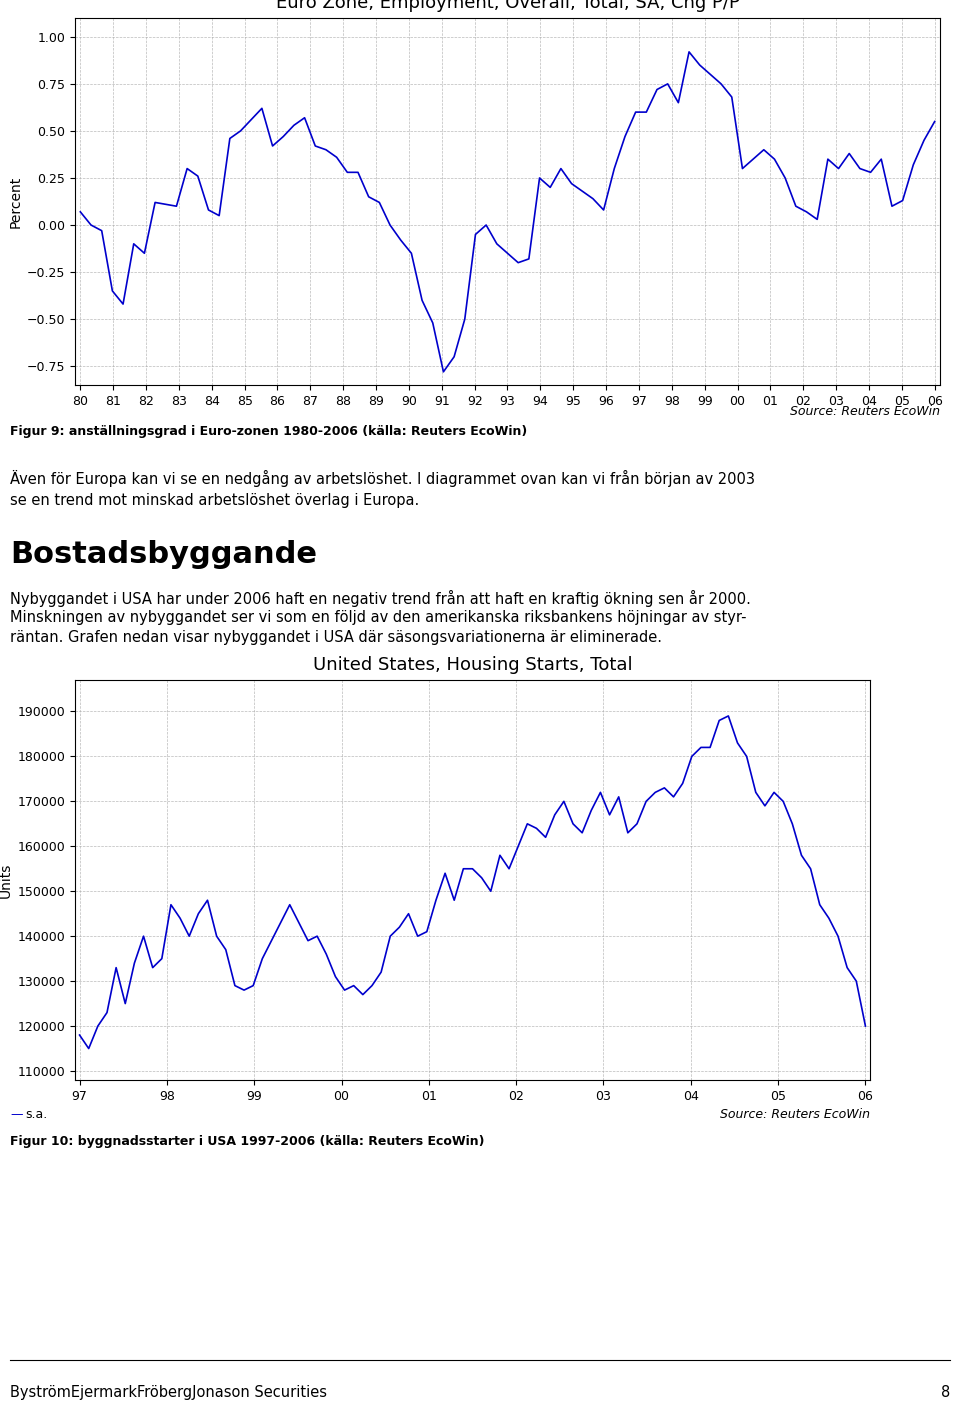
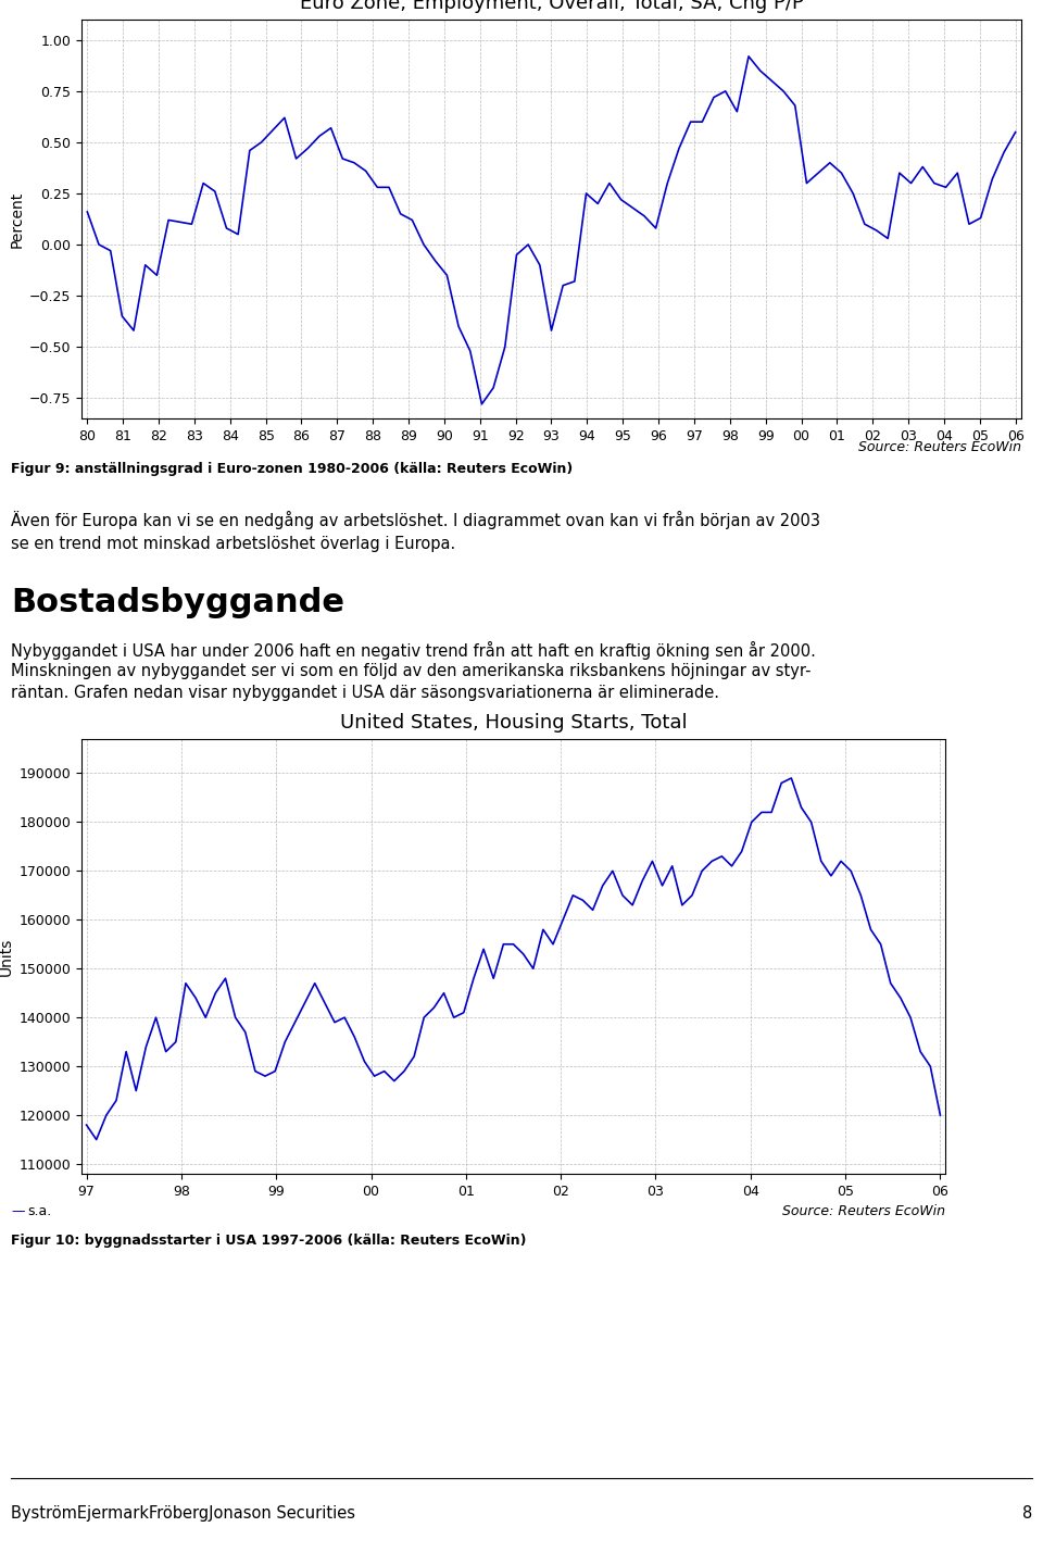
80: 0.07 -> 0.16
93: -0.15 -> -0.42
